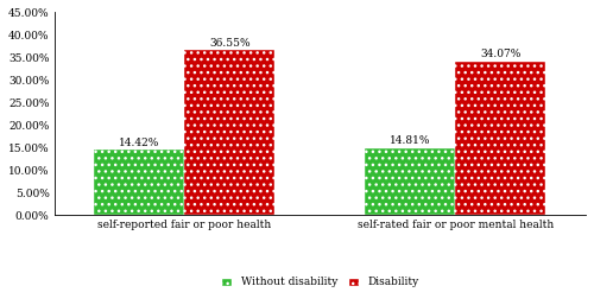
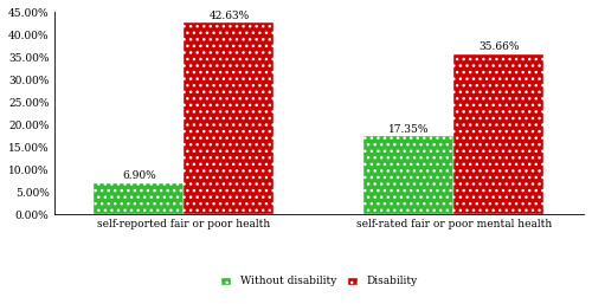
Without disability/self-reported fair or poor health: 14.42% -> 6.90%
Disability/self-reported fair or poor health: 36.55% -> 42.63%
Without disability/self-rated fair or poor mental health: 14.81% -> 17.35%
Disability/self-rated fair or poor mental health: 34.07% -> 35.66%
